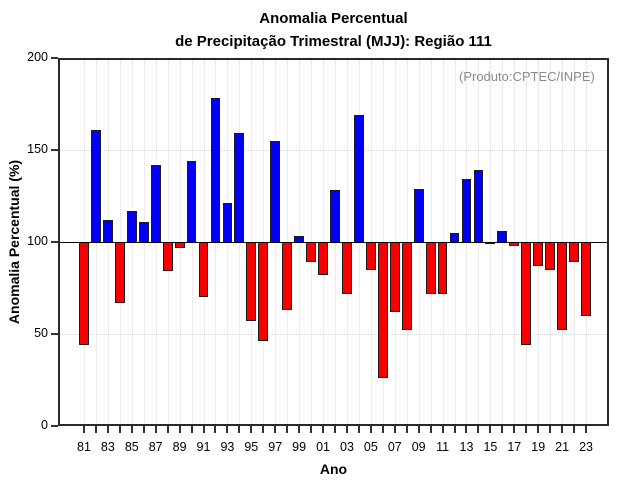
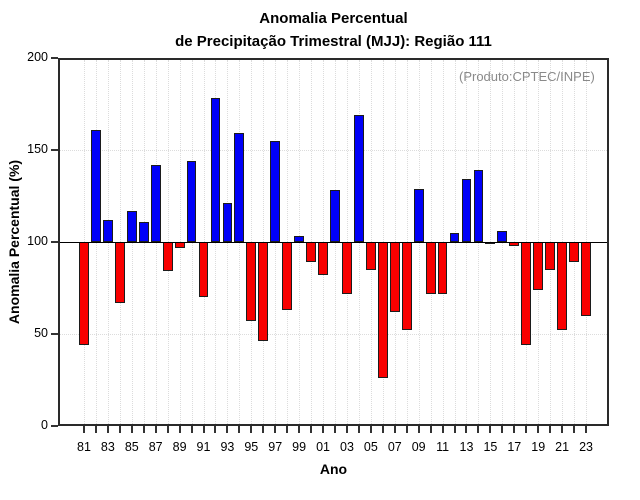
19: 87 -> 74
